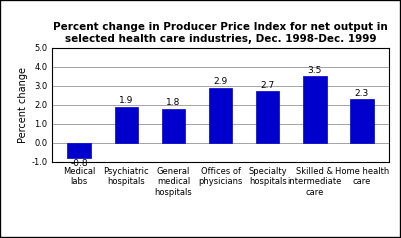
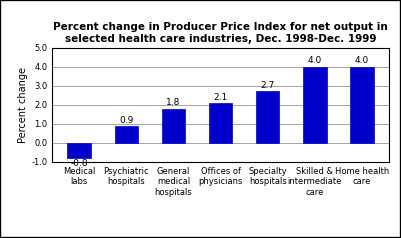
Psychiatric hospitals: 1.9 -> 0.9
Offices of physicians: 2.9 -> 2.1
Skilled & intermediate care: 3.5 -> 4.0
Home health care: 2.3 -> 4.0
